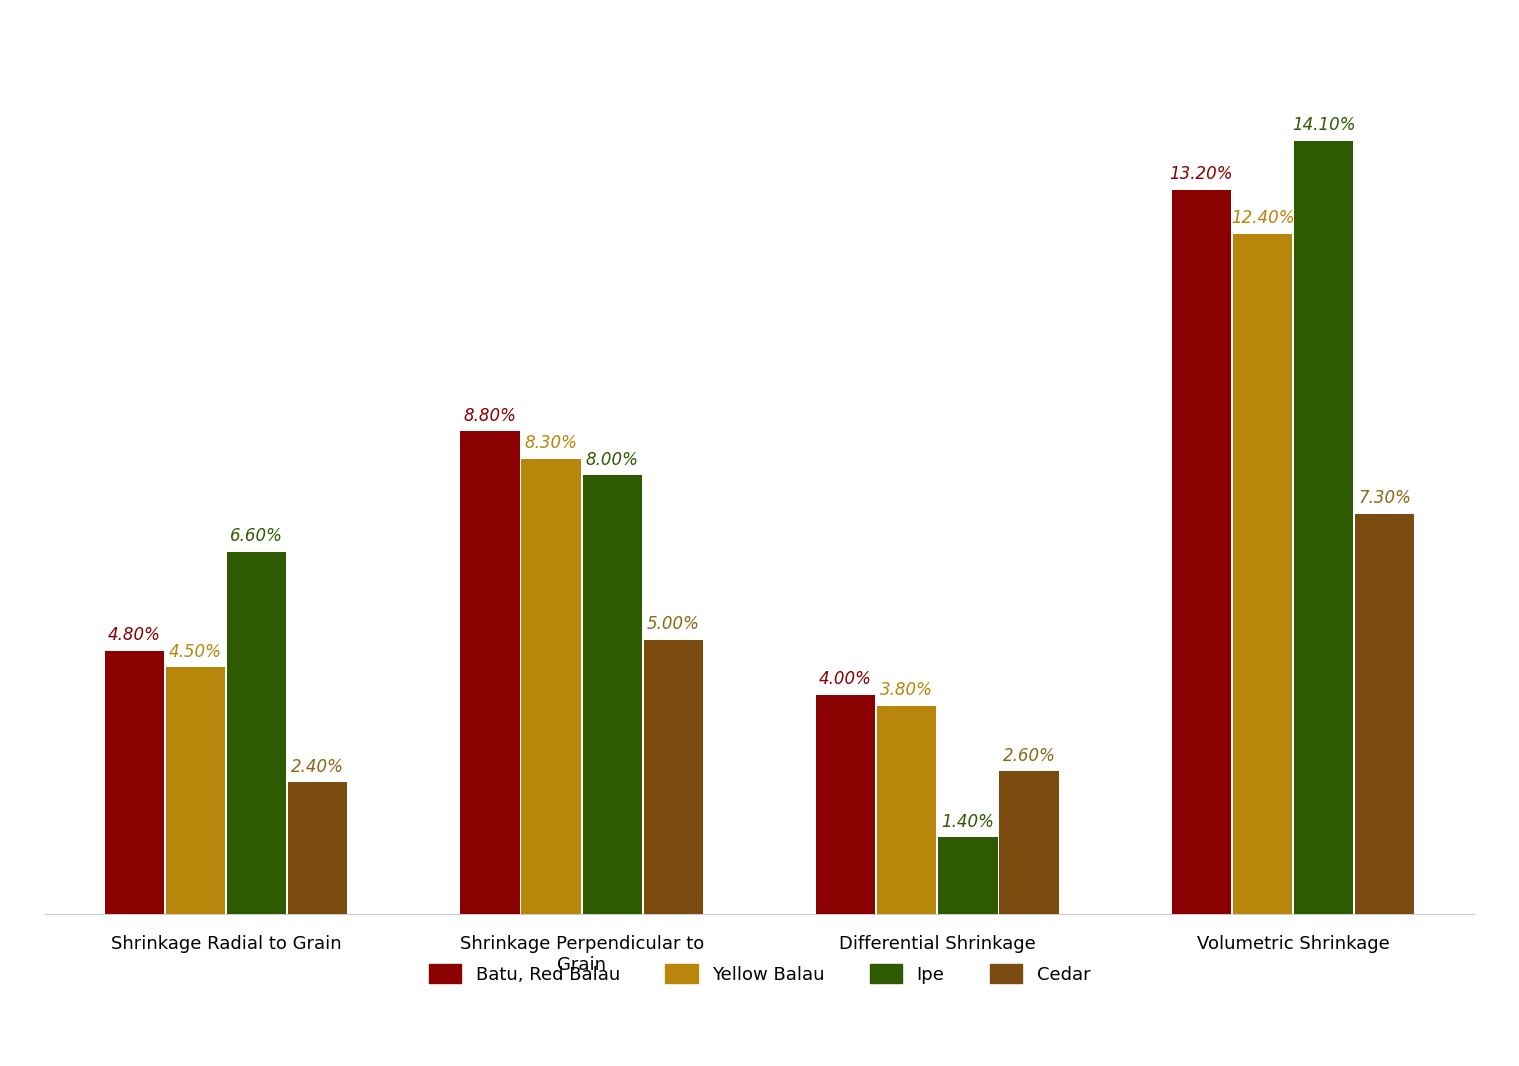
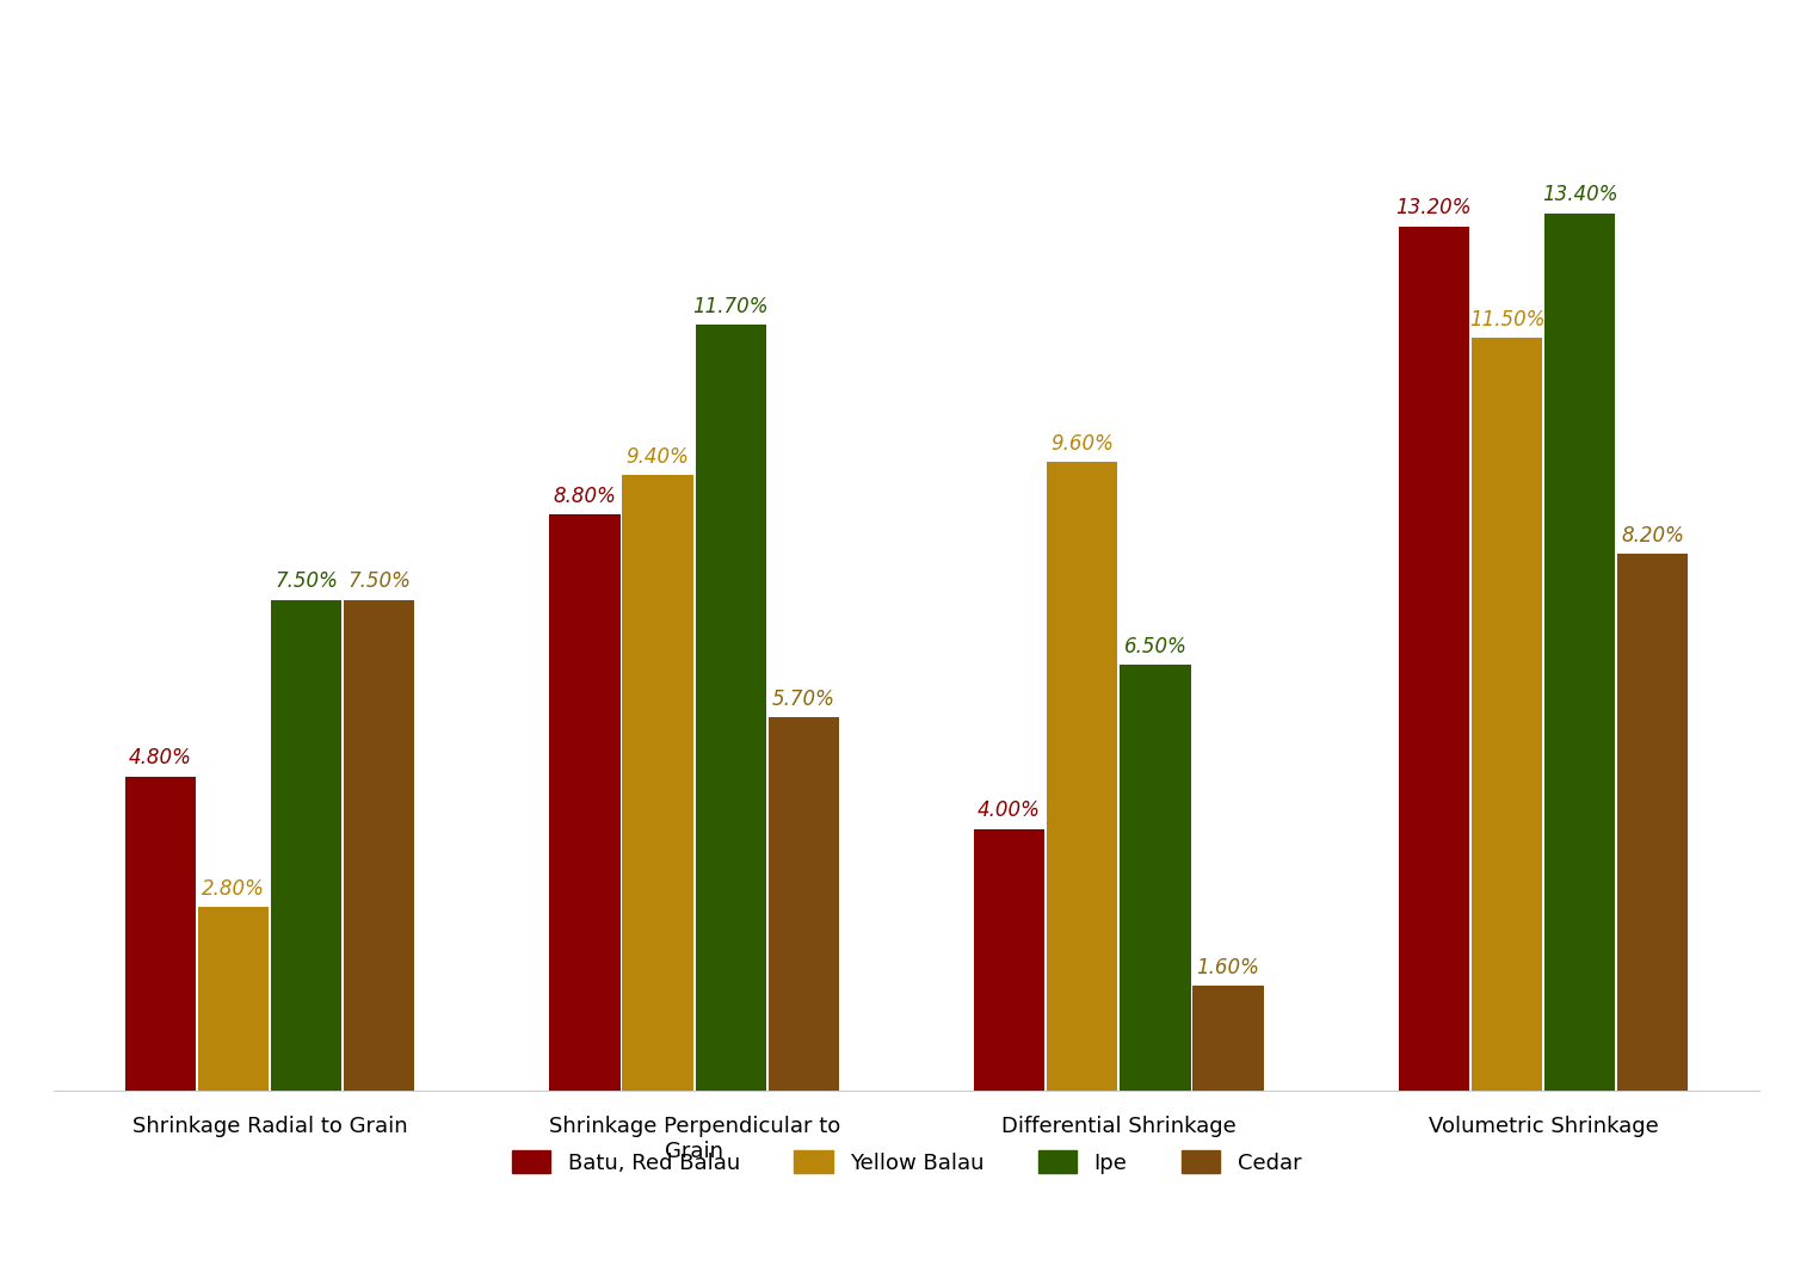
Yellow Balau/Shrinkage Radial to Grain: 4.50% -> 2.80%
Ipe/Shrinkage Radial to Grain: 6.60% -> 7.50%
Cedar/Shrinkage Radial to Grain: 2.40% -> 7.50%
Yellow Balau/Shrinkage Perpendicular to Grain: 8.30% -> 9.40%
Ipe/Shrinkage Perpendicular to Grain: 8.00% -> 11.70%
Cedar/Shrinkage Perpendicular to Grain: 5.00% -> 5.70%
Yellow Balau/Differential Shrinkage: 3.80% -> 9.60%
Ipe/Differential Shrinkage: 1.40% -> 6.50%
Cedar/Differential Shrinkage: 2.60% -> 1.60%
Yellow Balau/Volumetric Shrinkage: 12.40% -> 11.50%
Ipe/Volumetric Shrinkage: 14.10% -> 13.40%
Cedar/Volumetric Shrinkage: 7.30% -> 8.20%
